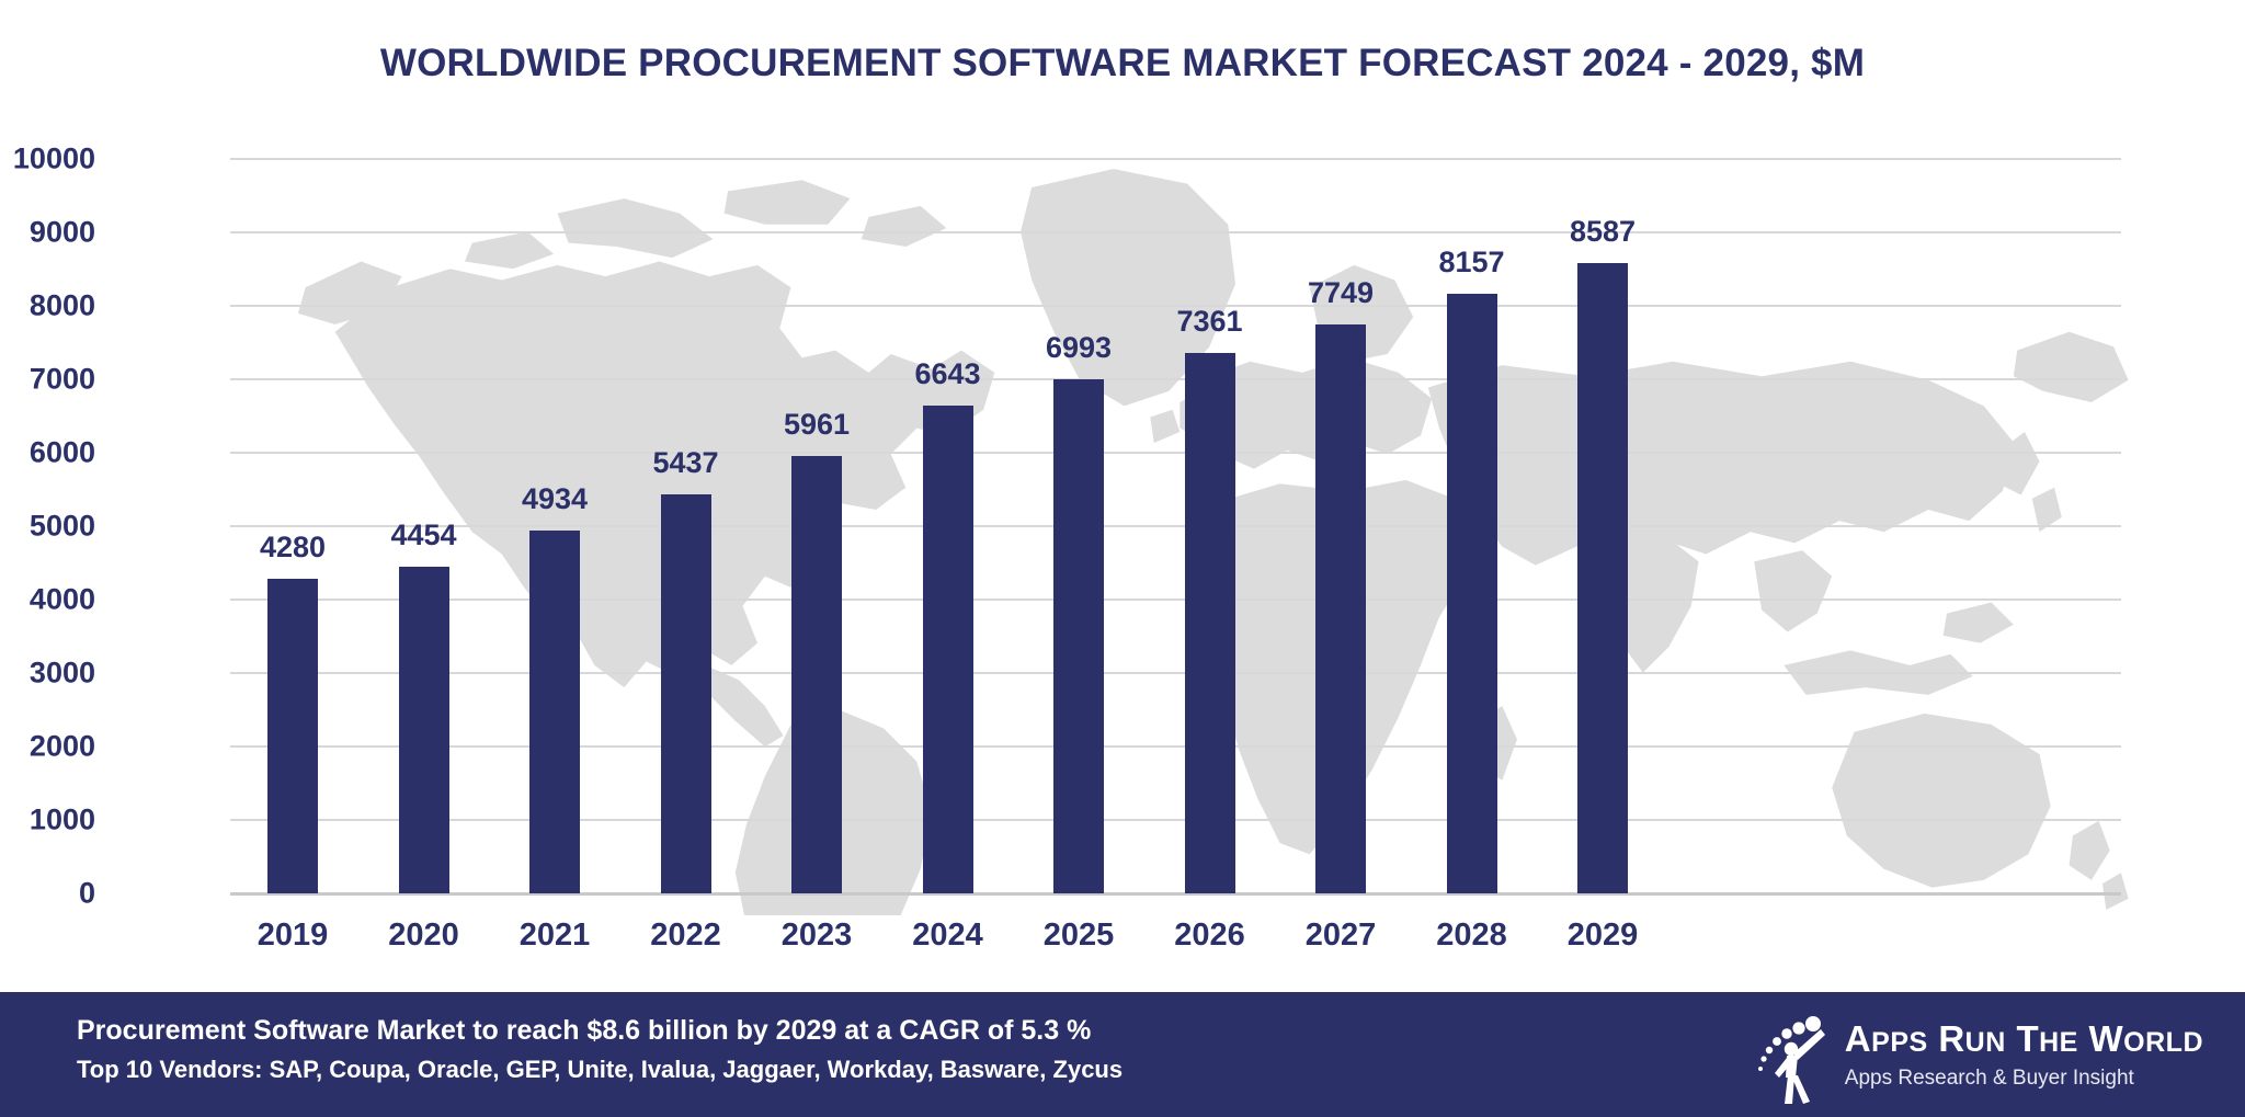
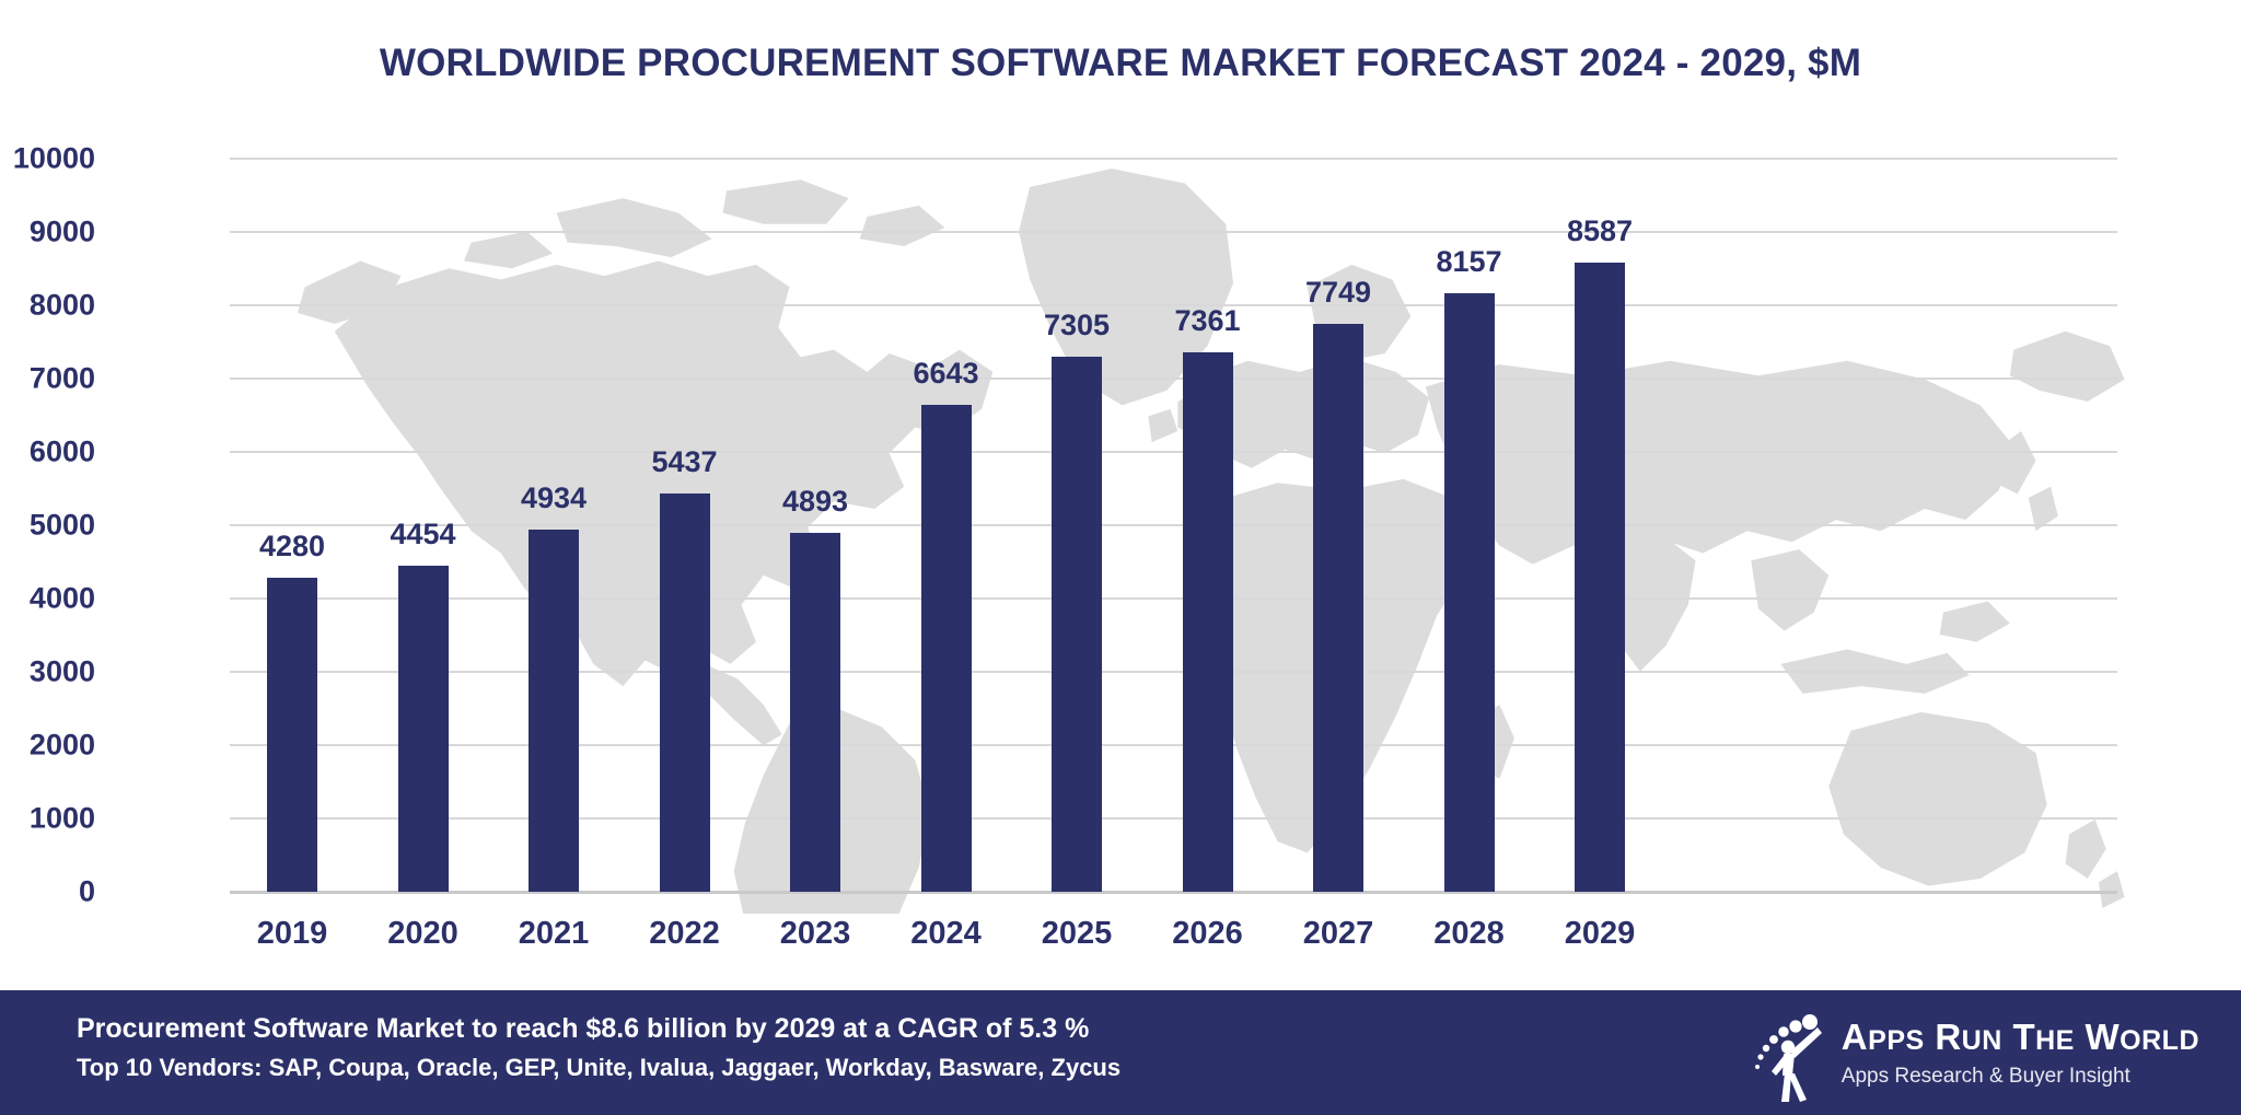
2023: 5961 -> 4893
2025: 6993 -> 7305
